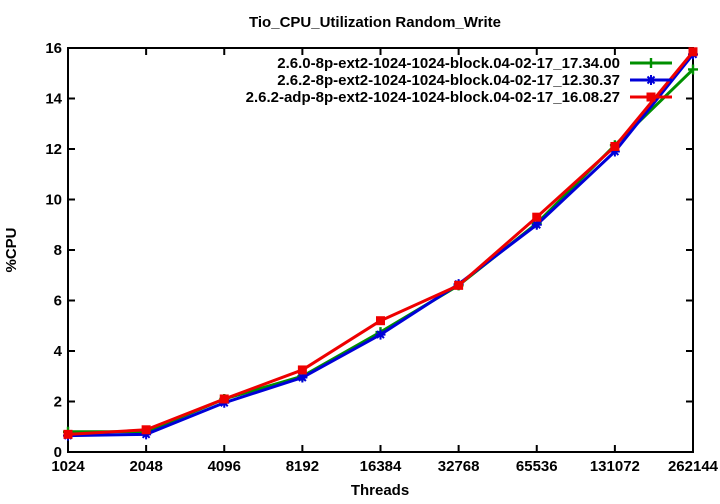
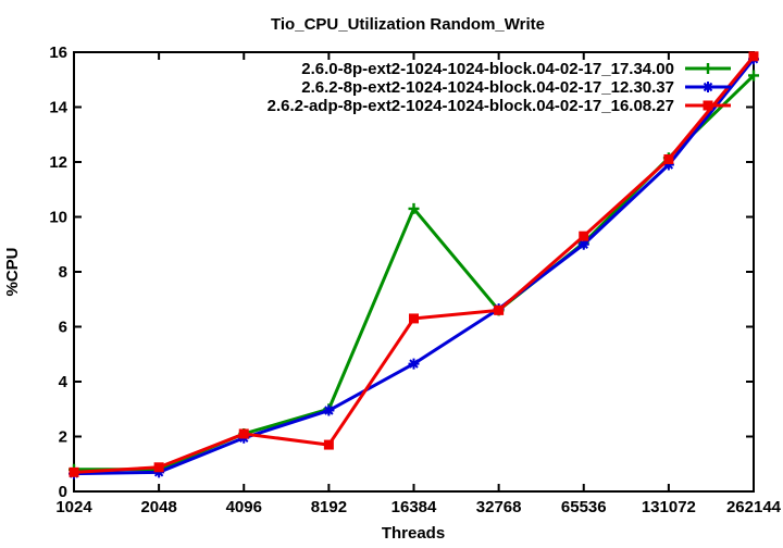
2.6.2-adp-8p-ext2-1024-1024-block.04-02-17_16.08.27/8192: 3.2 -> 1.7
2.6.0-8p-ext2-1024-1024-block.04-02-17_17.34.00/16384: 4.8 -> 10.3
2.6.2-adp-8p-ext2-1024-1024-block.04-02-17_16.08.27/16384: 5.2 -> 6.3
